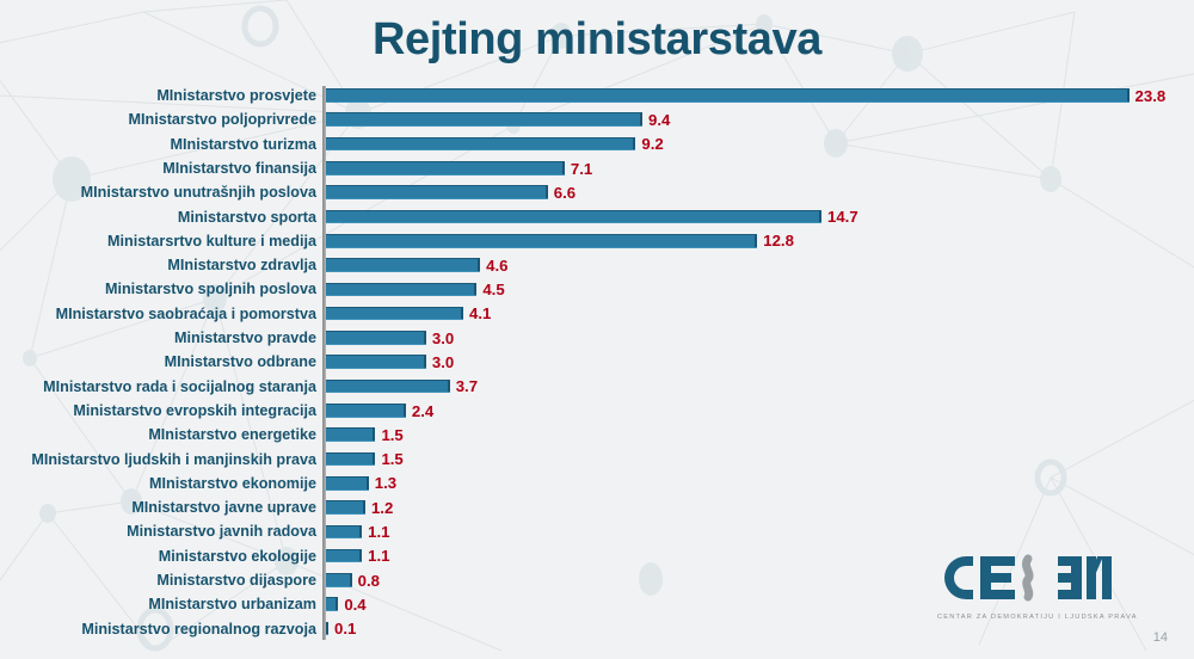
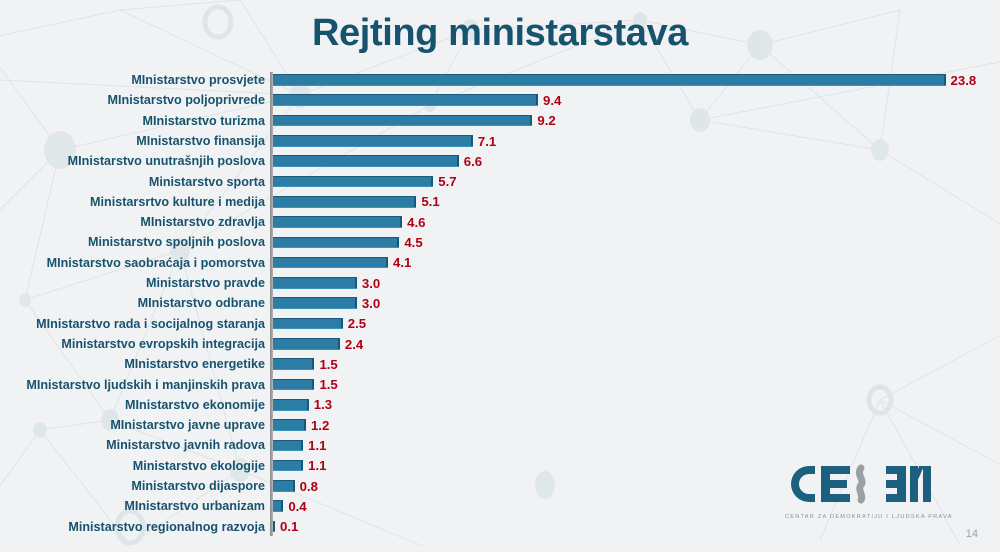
Ministarstvo sporta: 14.7 -> 5.7
Ministarsrtvo kulture i medija: 12.8 -> 5.1
MInistarstvo rada i socijalnog staranja: 3.7 -> 2.5
